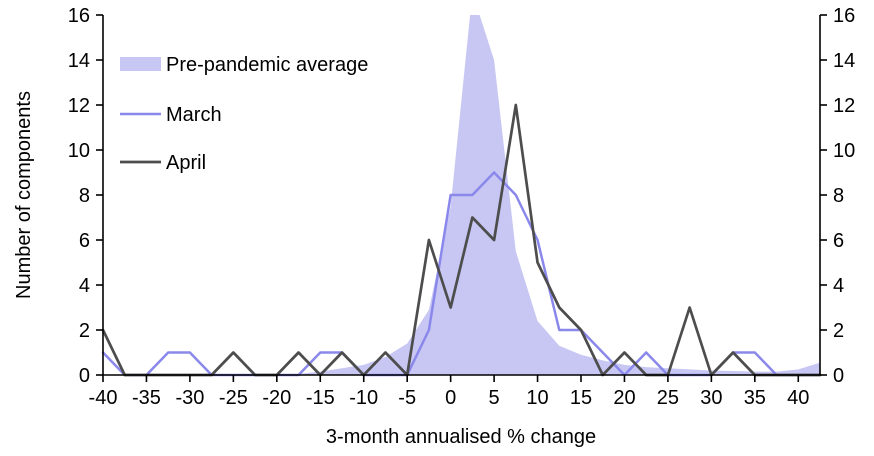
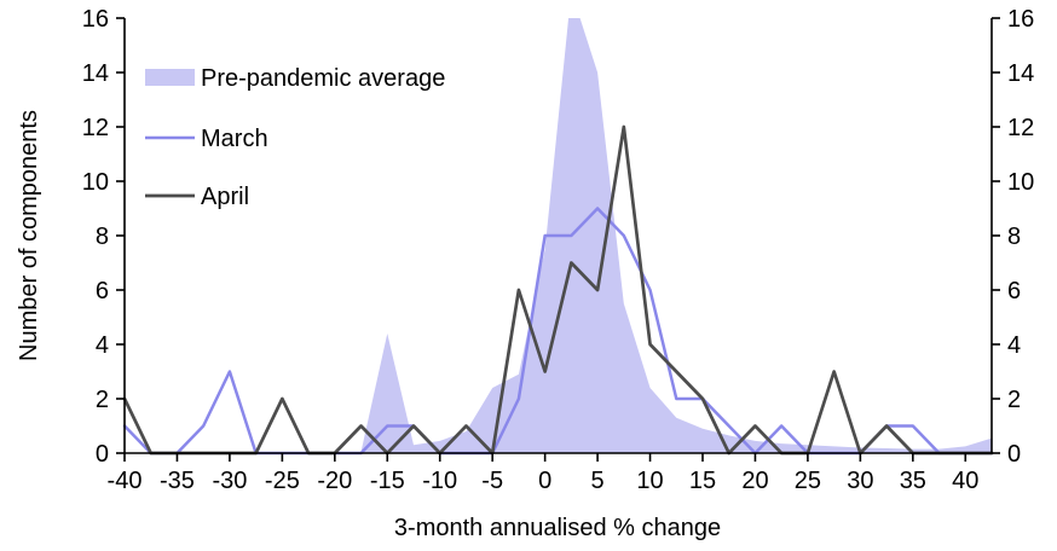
March/-30: 1 -> 3
April/-25: 1 -> 2
Pre-pandemic average/-15: 0.1 -> 4.4
Pre-pandemic average/-5: 1.4 -> 2.4
April/10: 5 -> 4
